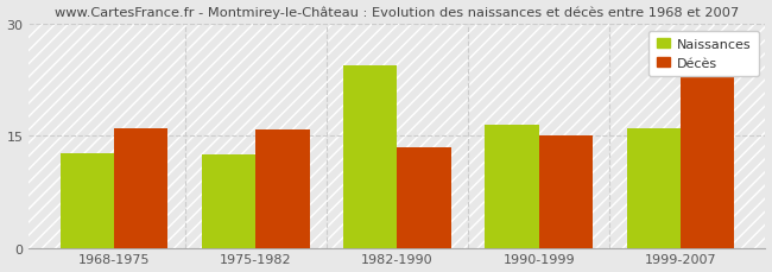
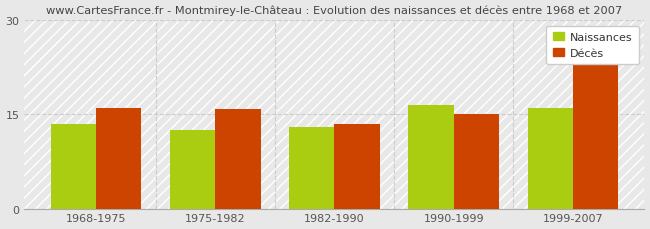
Naissances/1968-1975: 12.6 -> 13.5
Naissances/1982-1990: 24.4 -> 13.0
